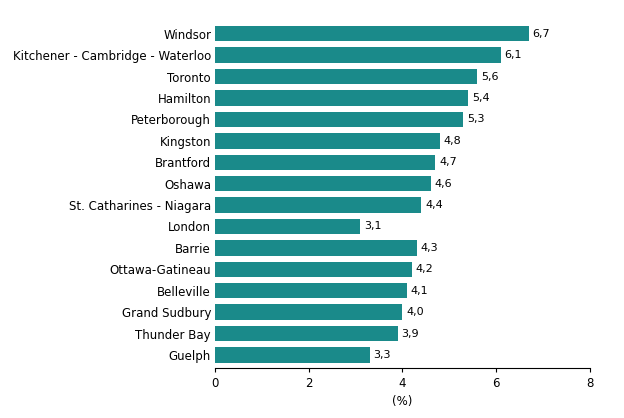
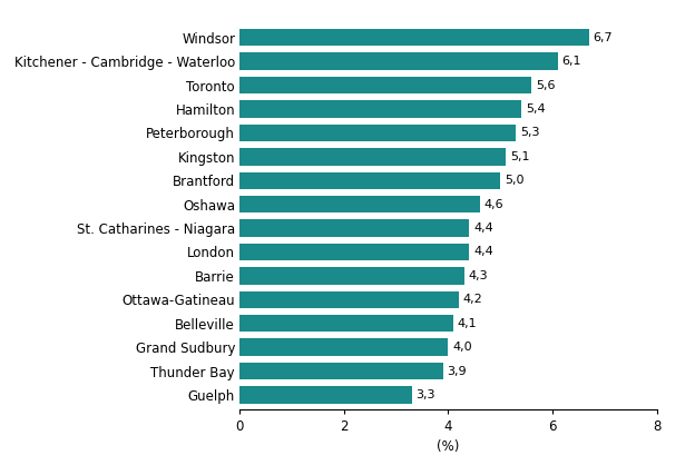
Kingston: 4,8 -> 5,1
Brantford: 4,7 -> 5,0
London: 3,1 -> 4,4
